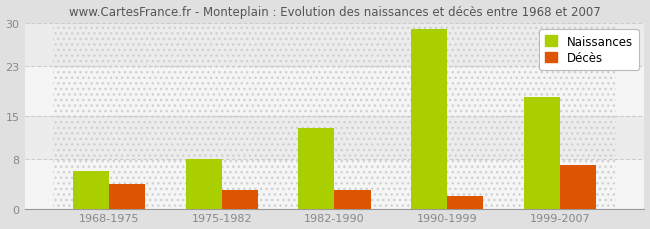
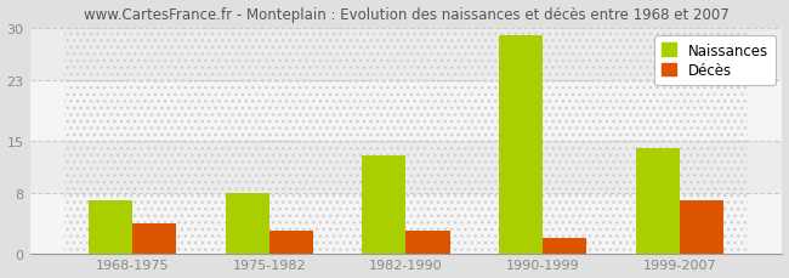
Naissances/1968-1975: 6 -> 7
Naissances/1999-2007: 18 -> 14
